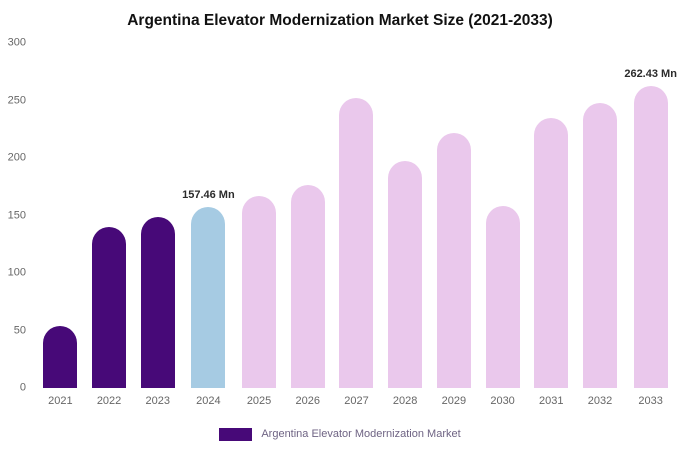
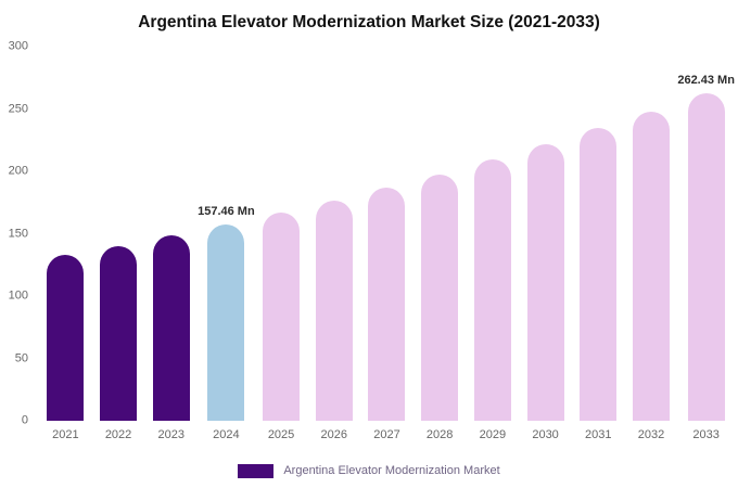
2021: 54 -> 133
2027: 252 -> 187
2029: 222 -> 209
2030: 158 -> 222
